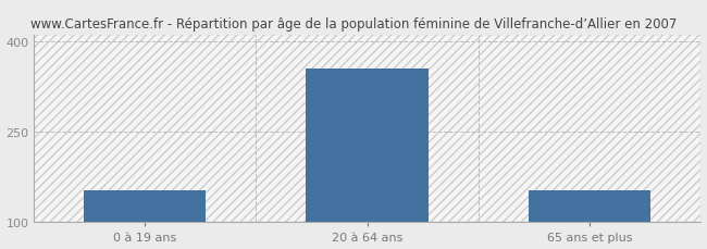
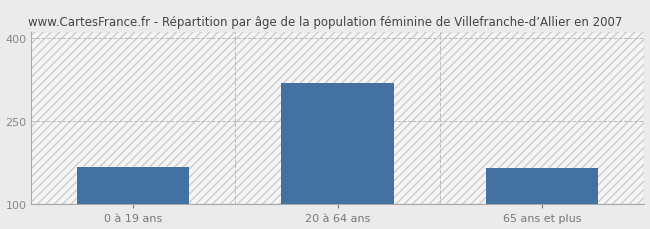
0 à 19 ans: 152 -> 166
20 à 64 ans: 355 -> 318
65 ans et plus: 152 -> 164
